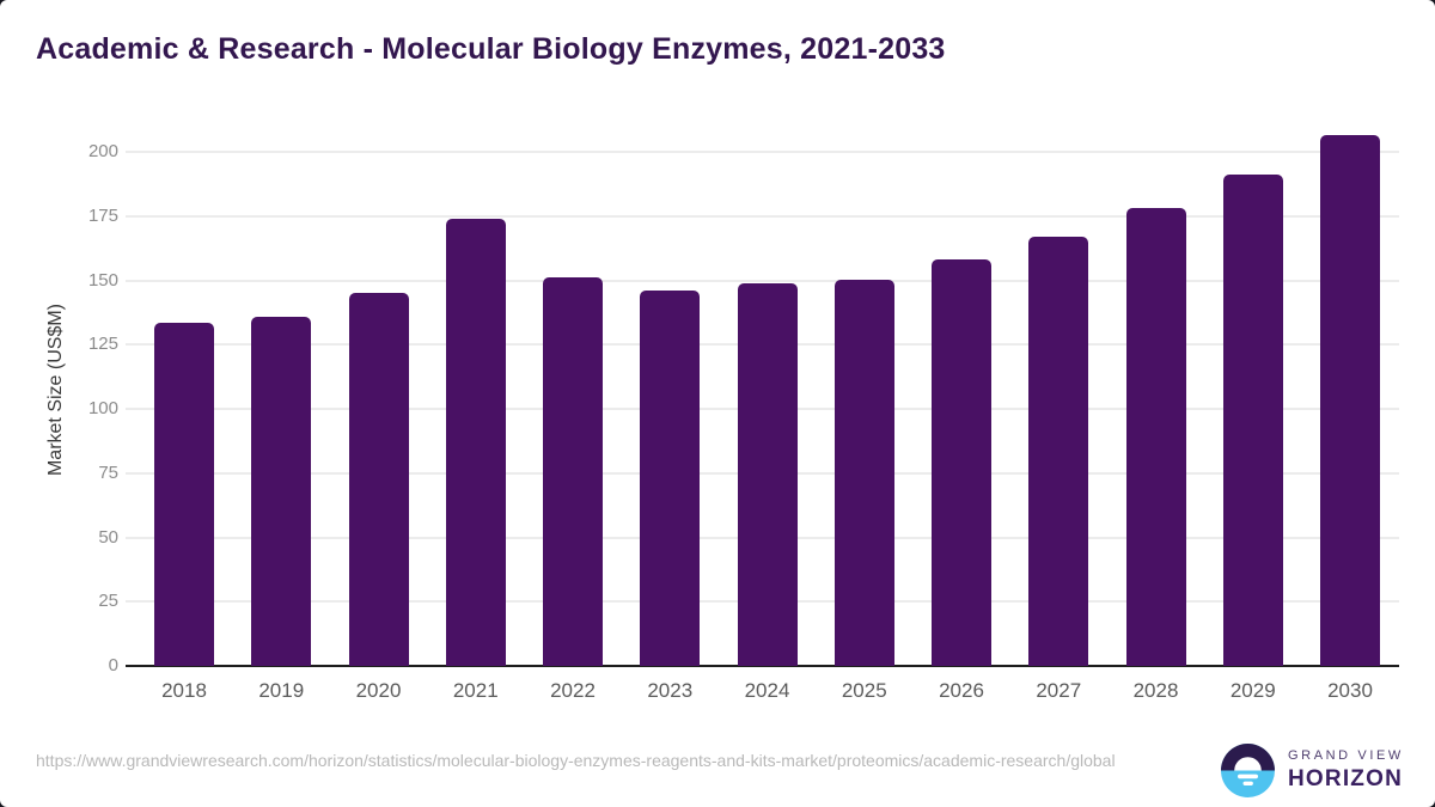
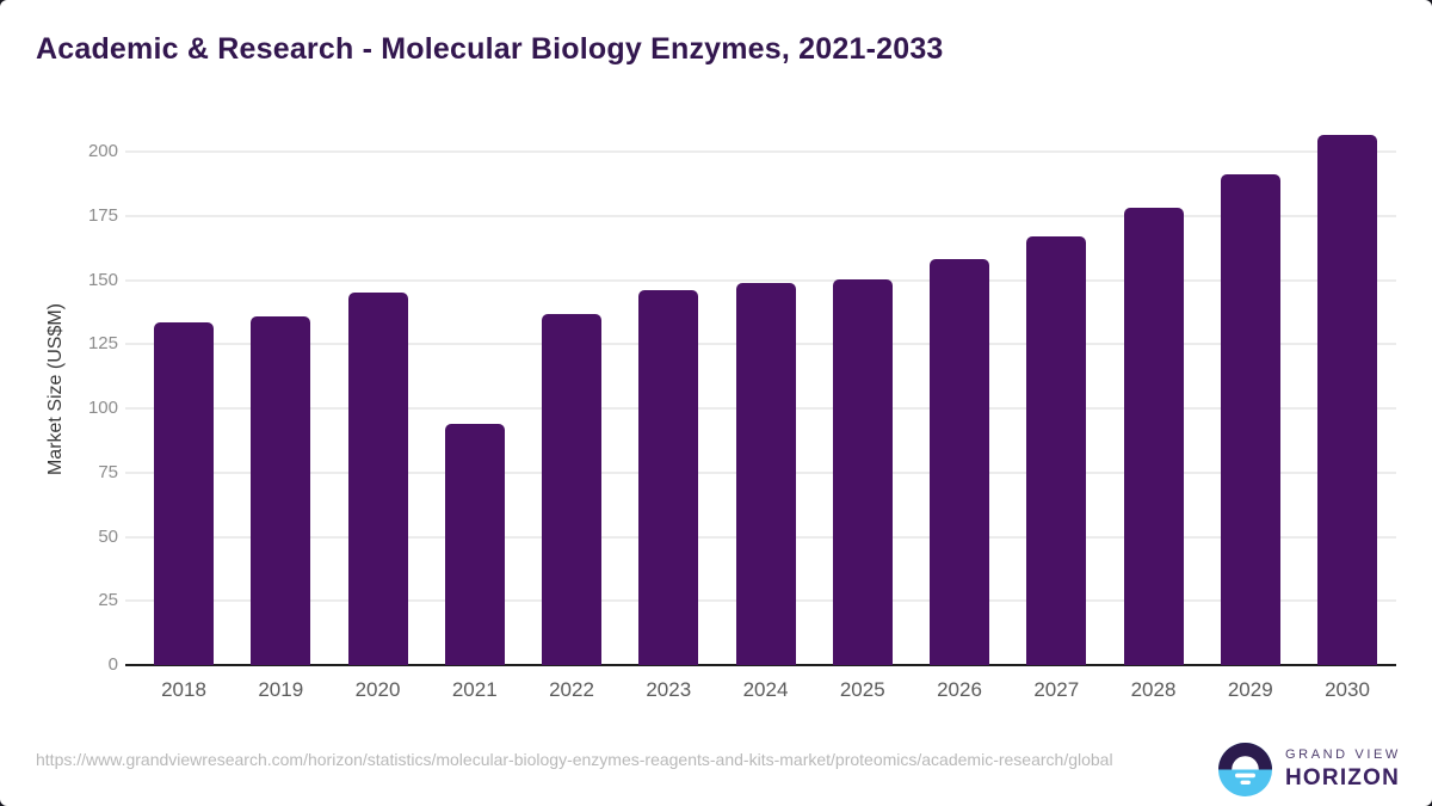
2021: 174 -> 94
2022: 151 -> 137
